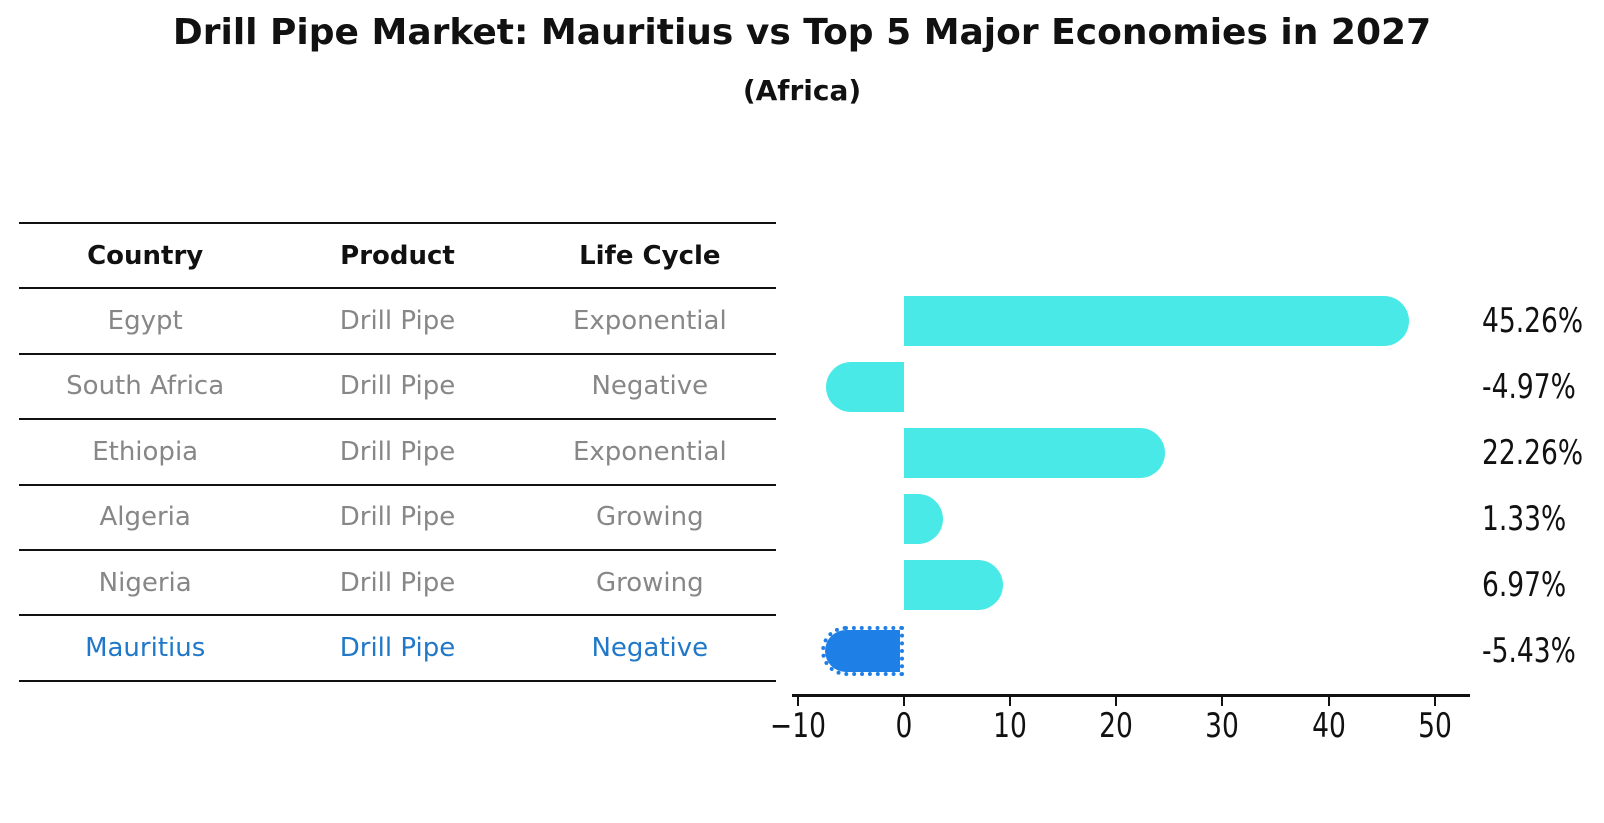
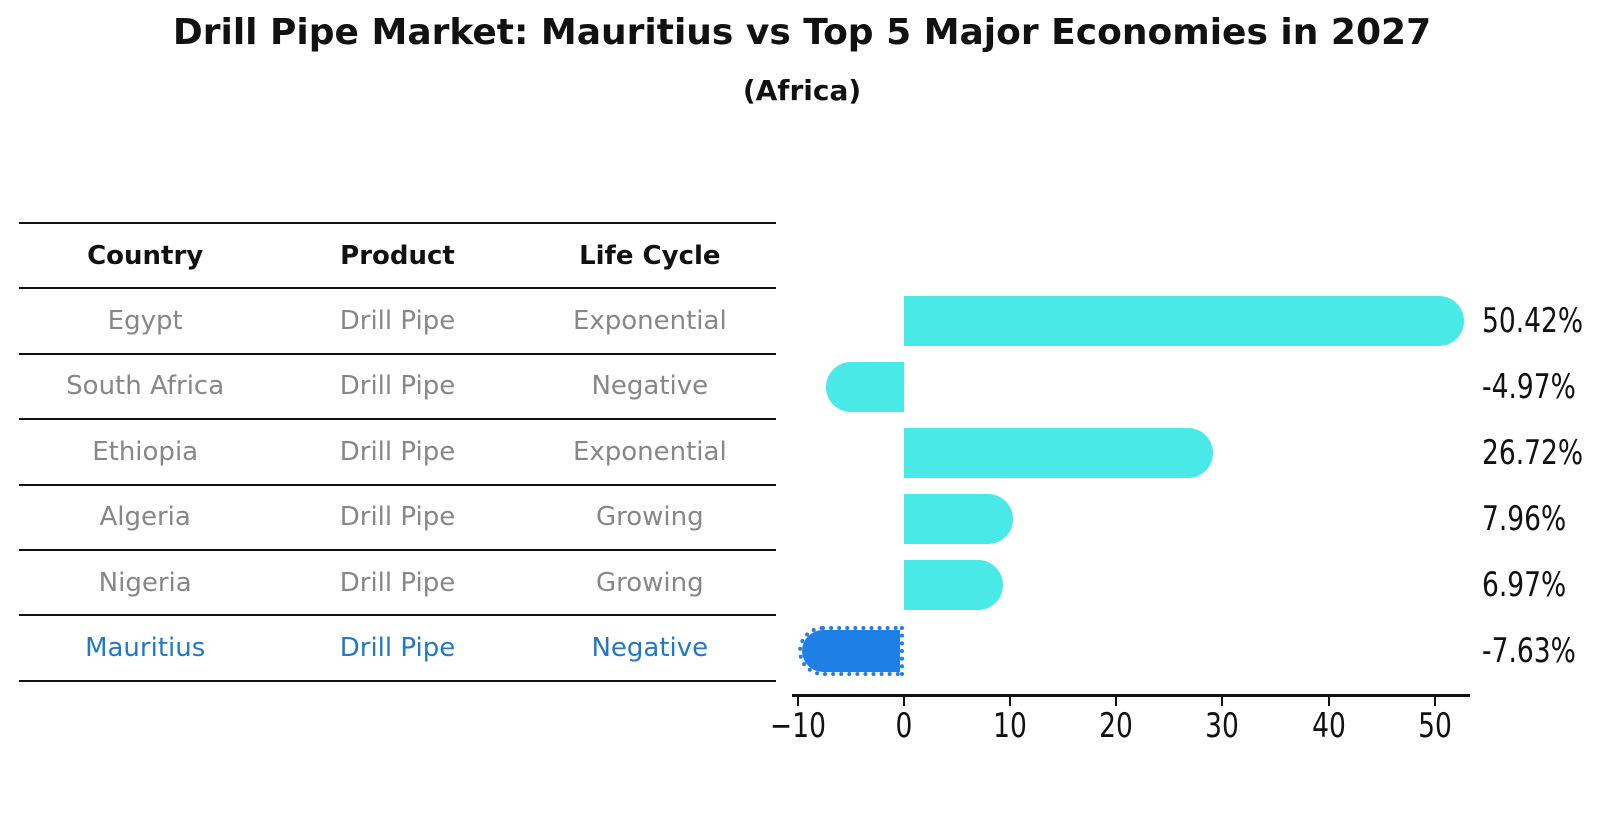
Egypt: 45.26% -> 50.42%
Ethiopia: 22.26% -> 26.72%
Algeria: 1.33% -> 7.96%
Mauritius: -5.43% -> -7.63%
